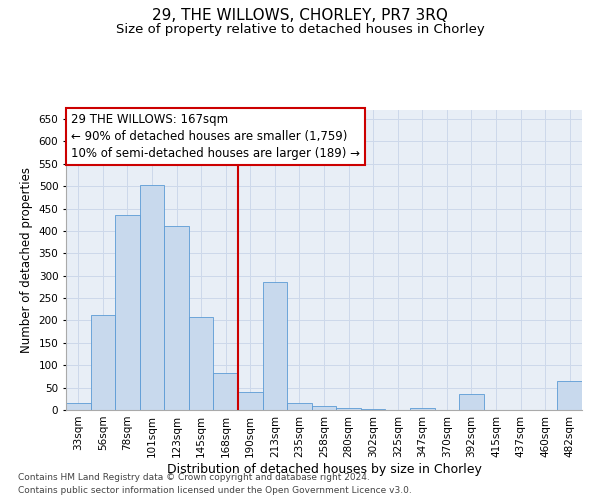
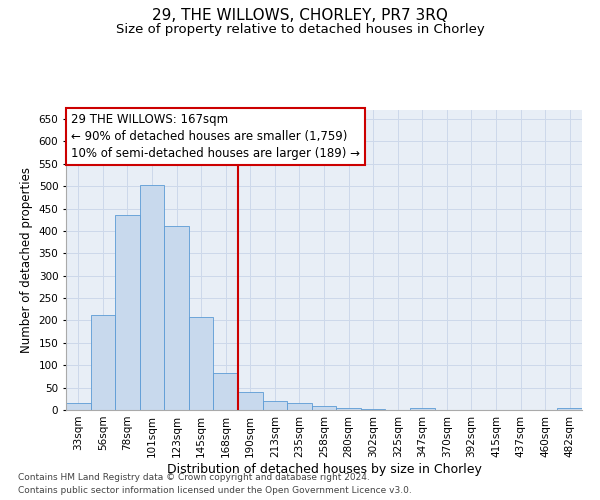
213sqm: 285 -> 20
392sqm: 35 -> 1
482sqm: 65 -> 5
